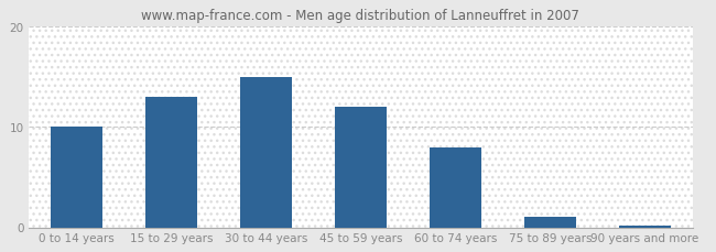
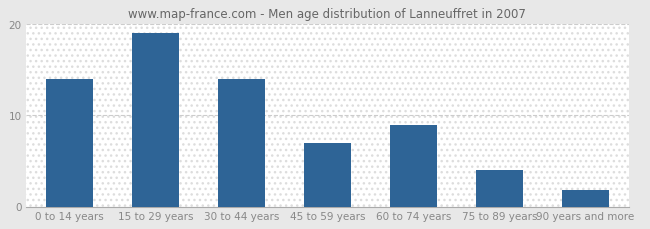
0 to 14 years: 10.0 -> 14.0
15 to 29 years: 13.0 -> 19.0
30 to 44 years: 15.0 -> 14.0
45 to 59 years: 12.0 -> 7.0
60 to 74 years: 8.0 -> 9.0
75 to 89 years: 1.0 -> 4.0
90 years and more: 0.2 -> 1.8
